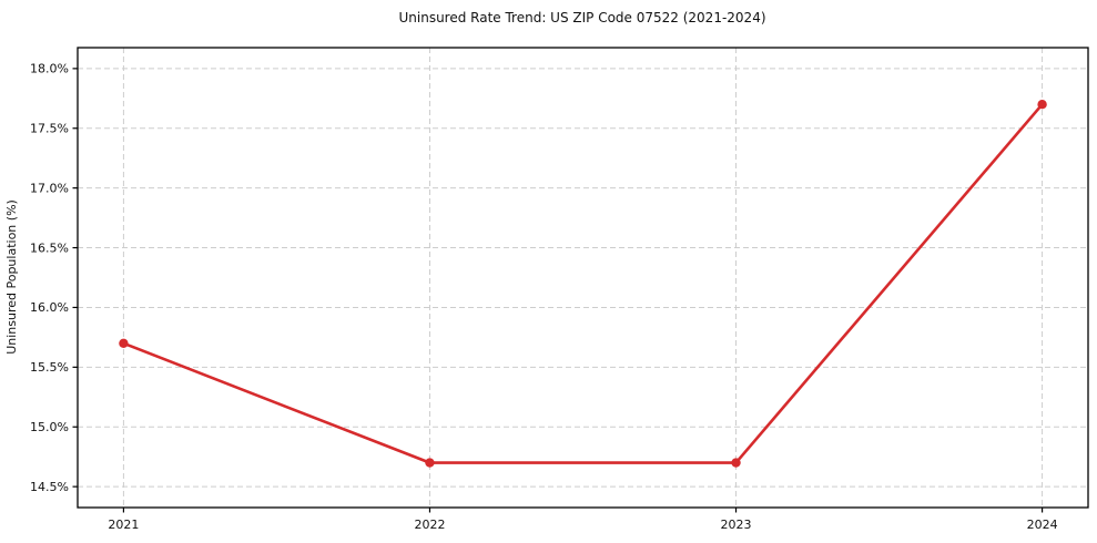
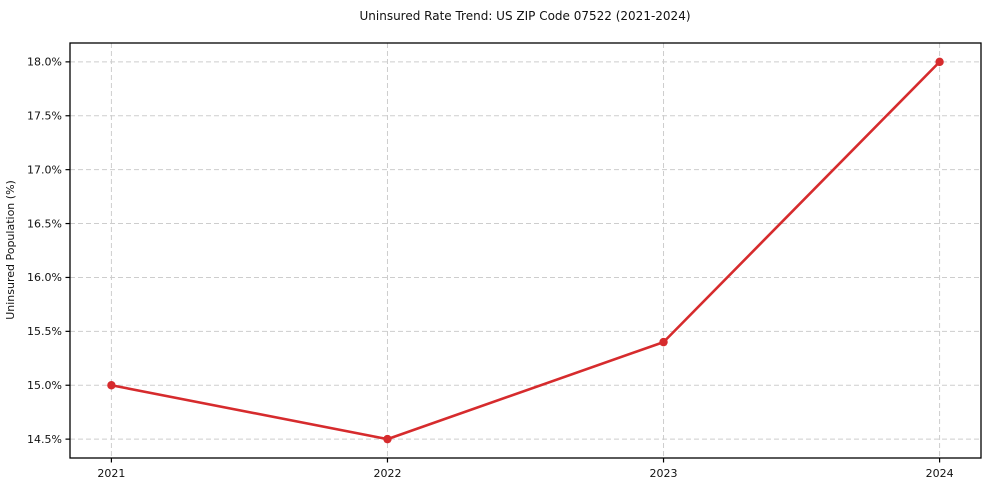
2021: 15.7% -> 15.0%
2022: 14.7% -> 14.5%
2023: 14.7% -> 15.4%
2024: 17.7% -> 18.0%
